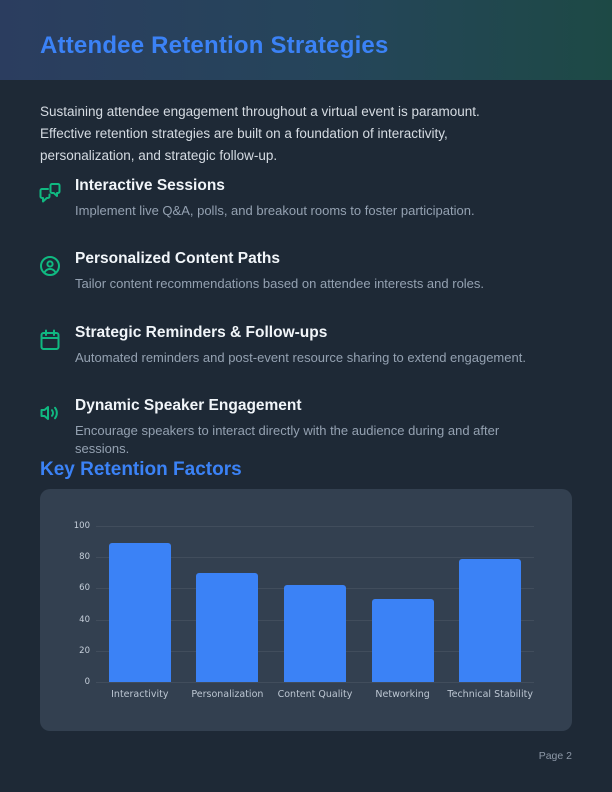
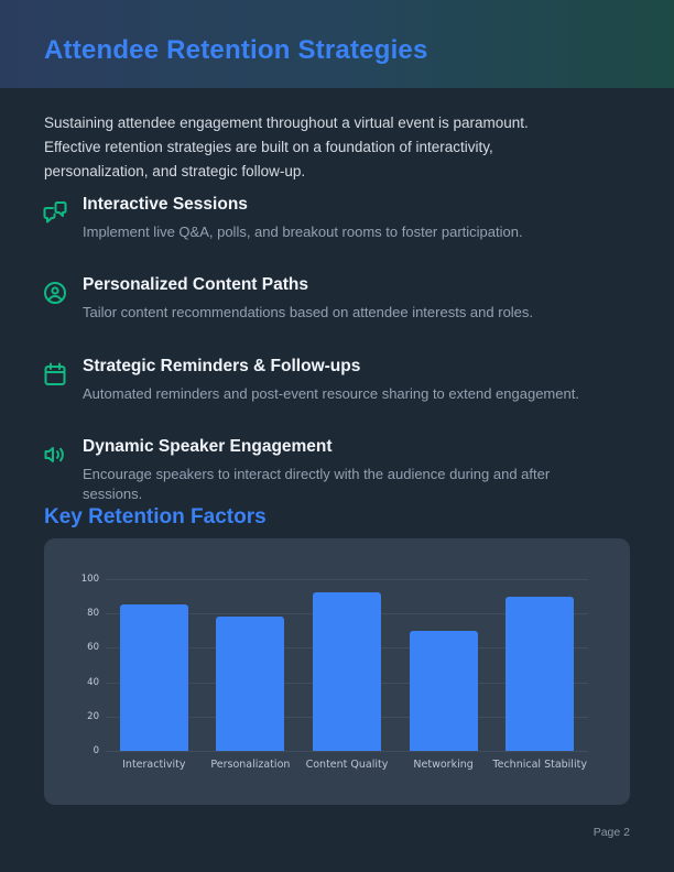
Interactivity: 89 -> 85
Personalization: 70 -> 78
Content Quality: 62 -> 92
Networking: 53 -> 70
Technical Stability: 79 -> 90
